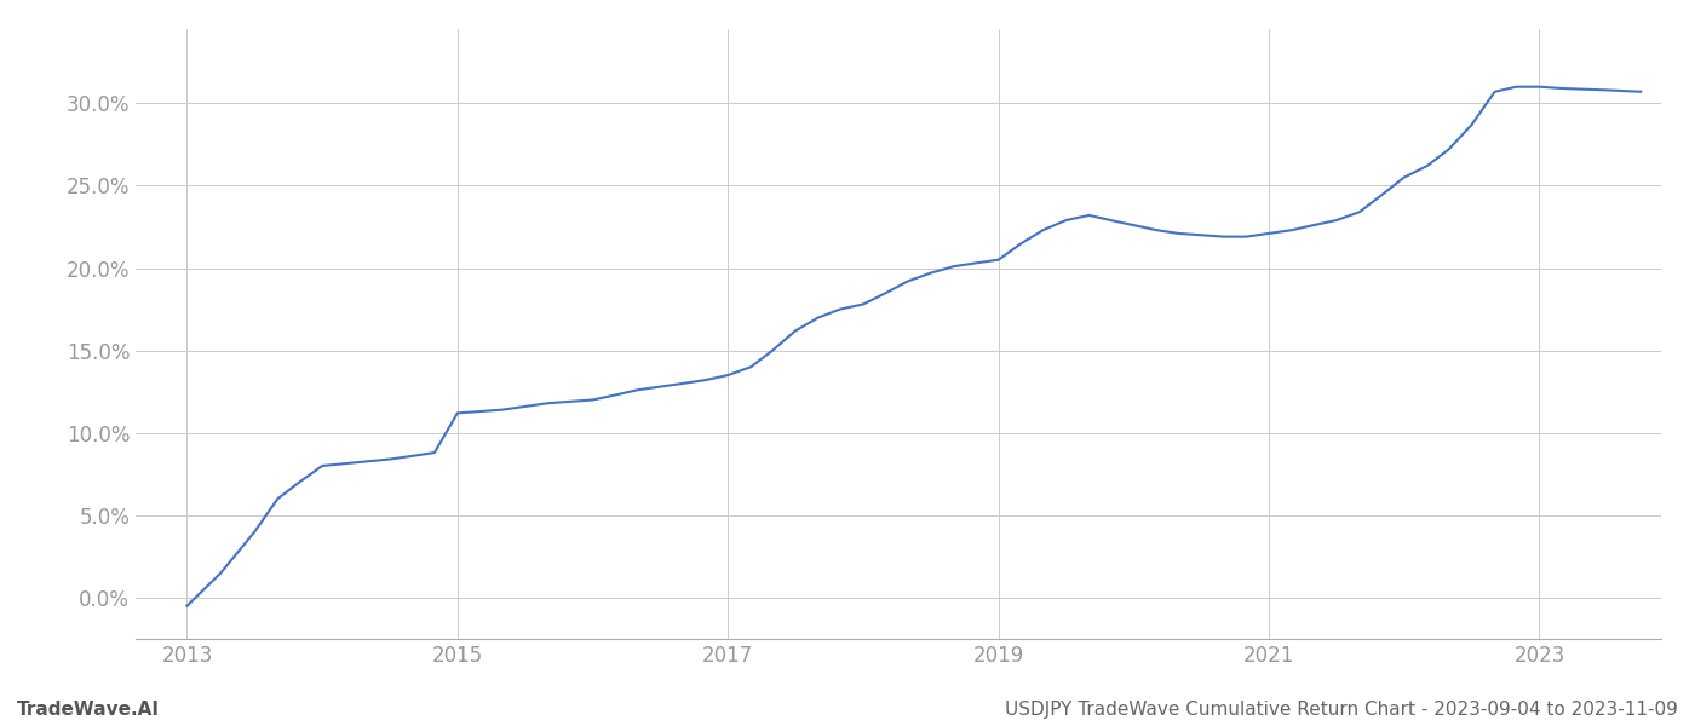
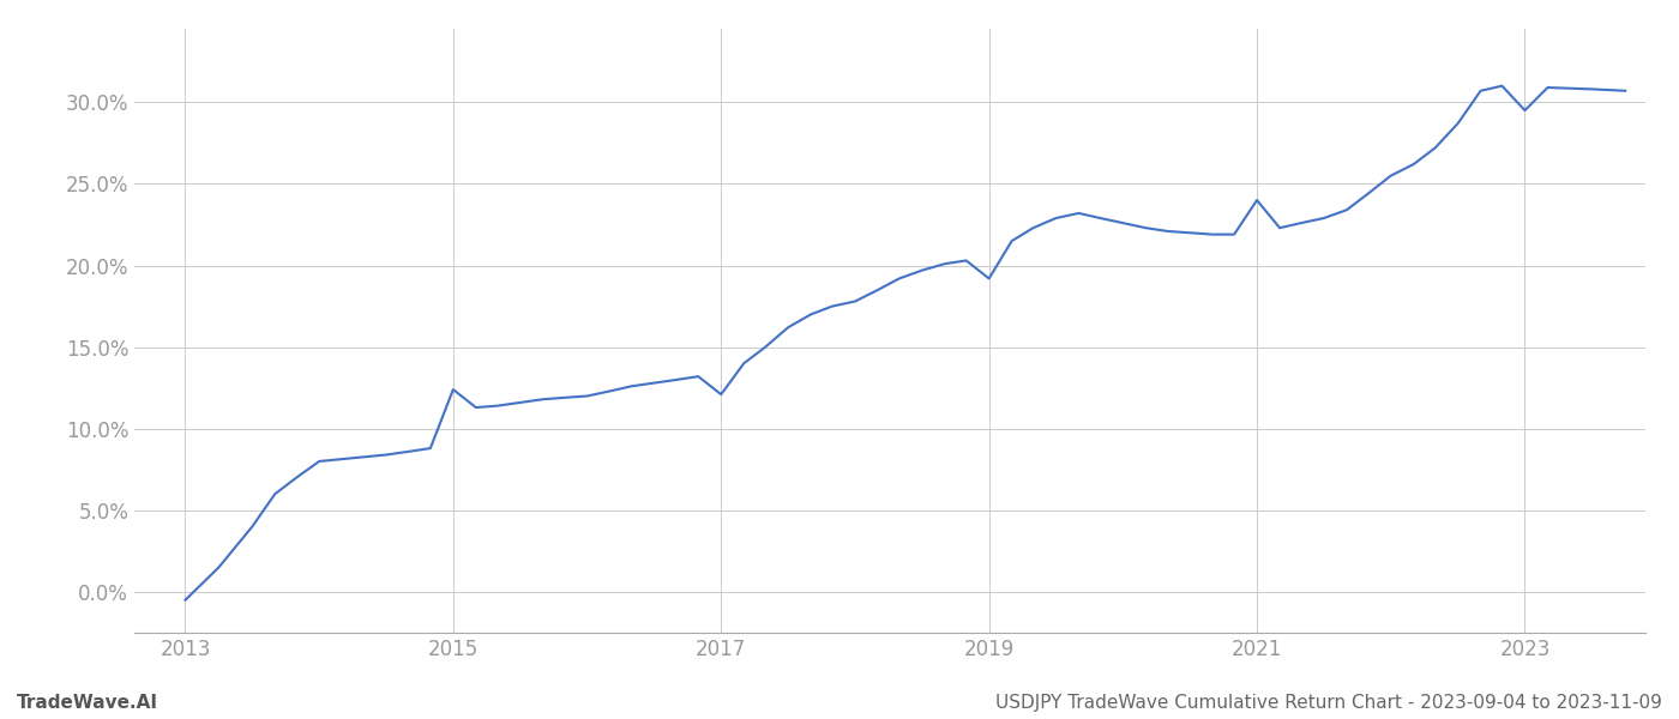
2015: 11.2% -> 12.4%
2017: 13.5% -> 12.1%
2019: 20.5% -> 19.2%
2021: 22.1% -> 24.0%
2023: 31.0% -> 29.5%
